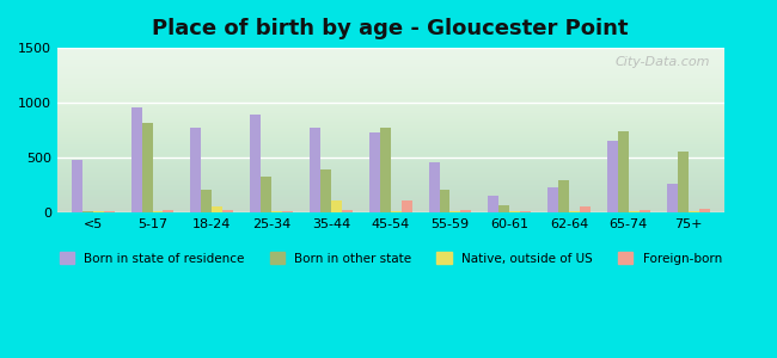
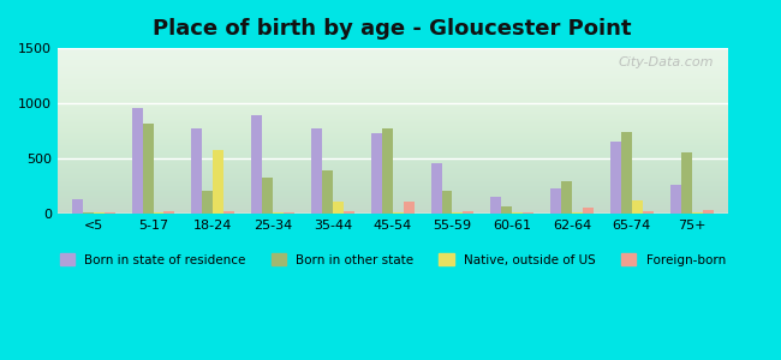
Born in state of residence/<5: 480 -> 140
Native, outside of US/18-24: 60 -> 580
Native, outside of US/65-74: 20 -> 120
